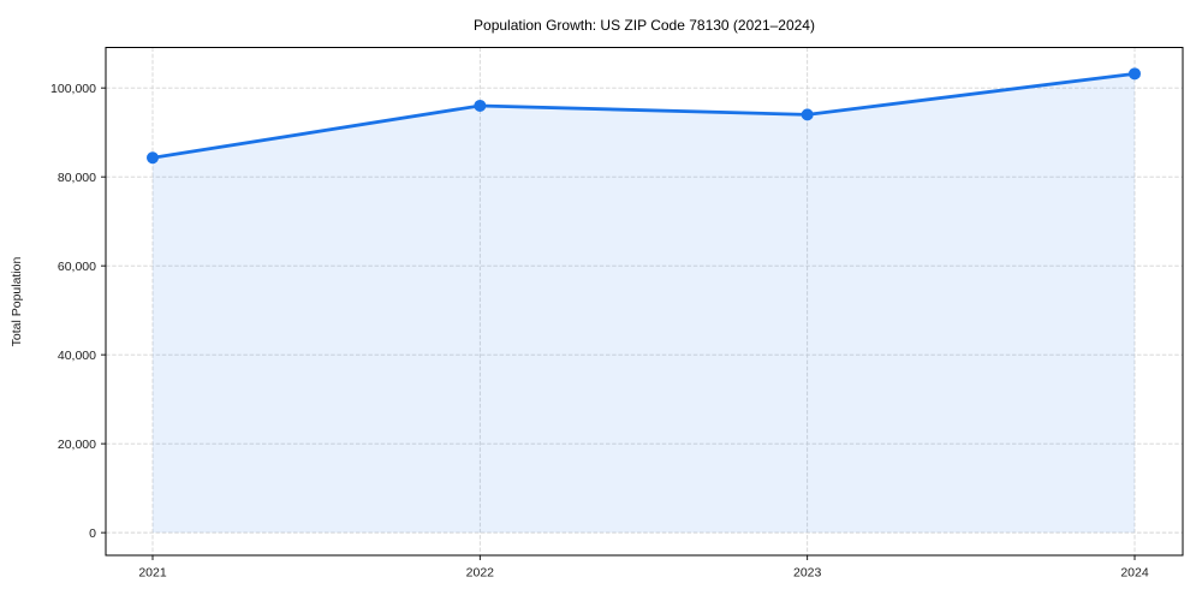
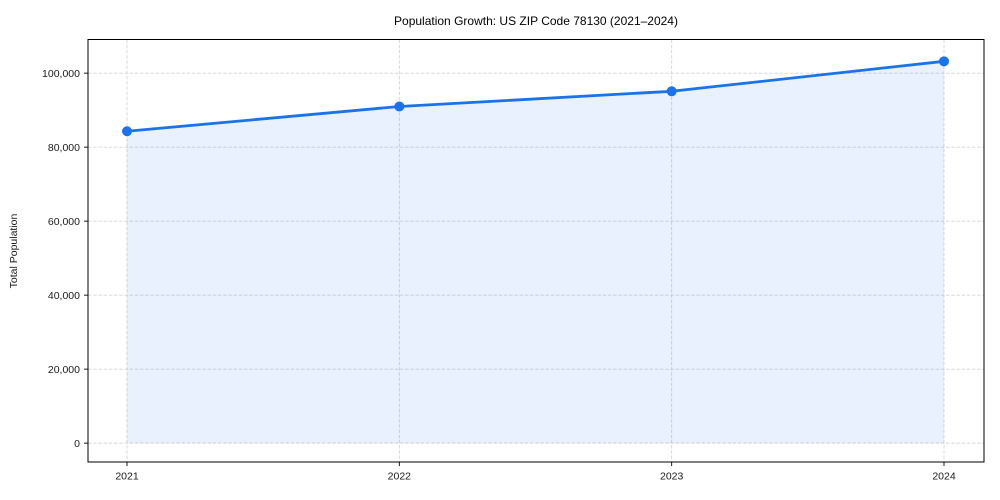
2022: 96000 -> 91000
2023: 94000 -> 95000
